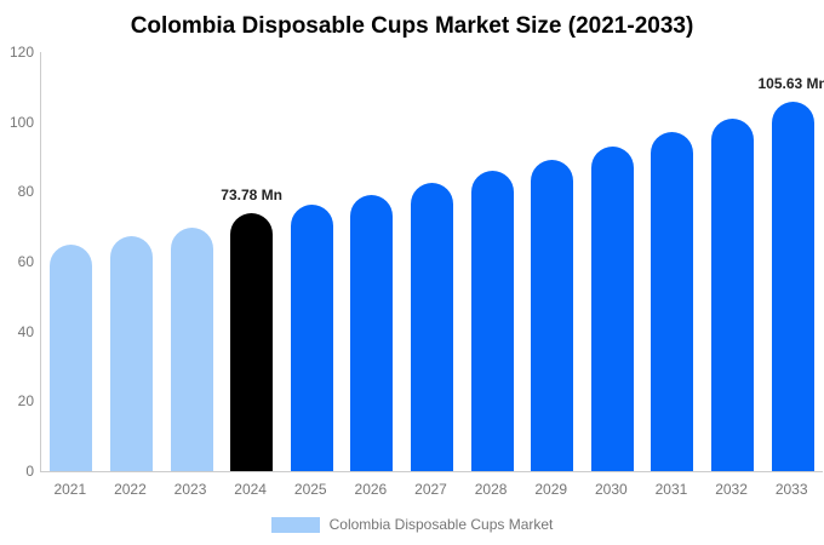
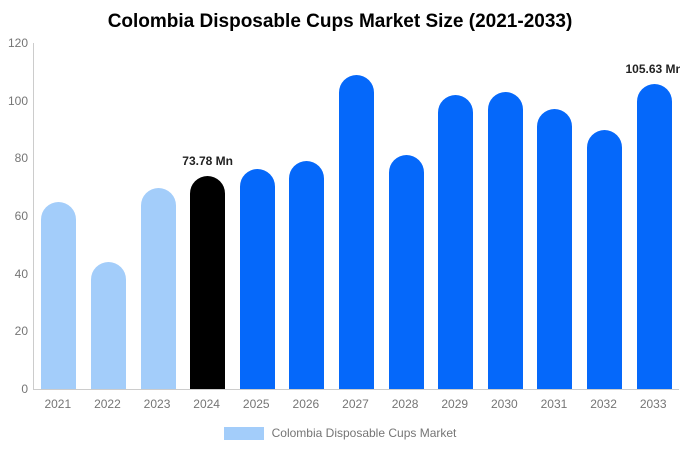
2022: 67 -> 44
2027: 82 -> 109
2028: 86 -> 81
2029: 89 -> 102
2030: 93 -> 103
2032: 101 -> 90
